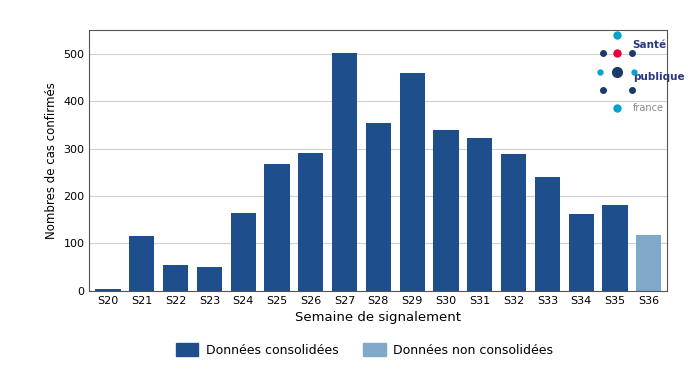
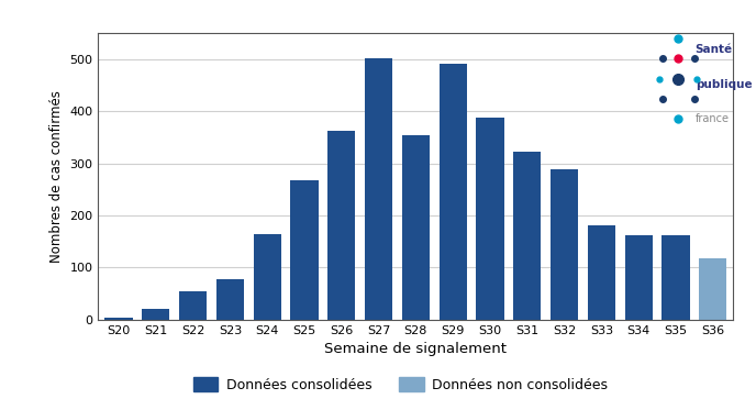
S21: 115 -> 20
S23: 50 -> 78
S26: 290 -> 362
S29: 460 -> 490
S30: 340 -> 388
S33: 240 -> 180
S35: 180 -> 163
